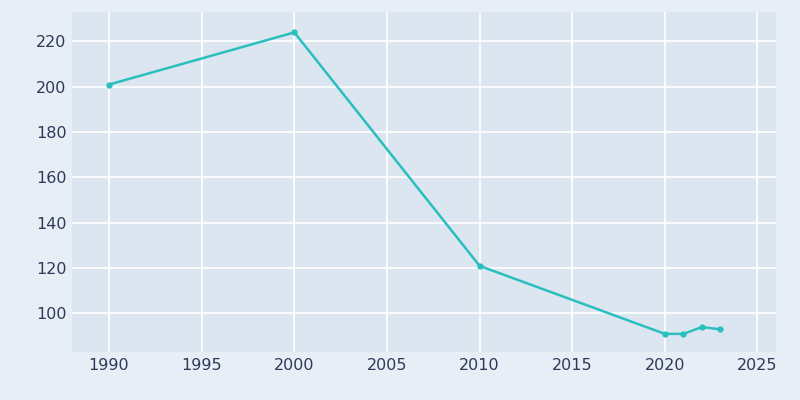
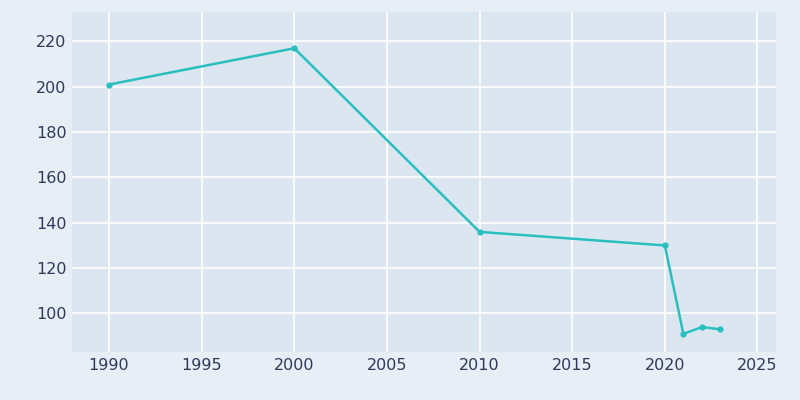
2000: 224 -> 217
2010: 121 -> 136
2020: 91 -> 130
